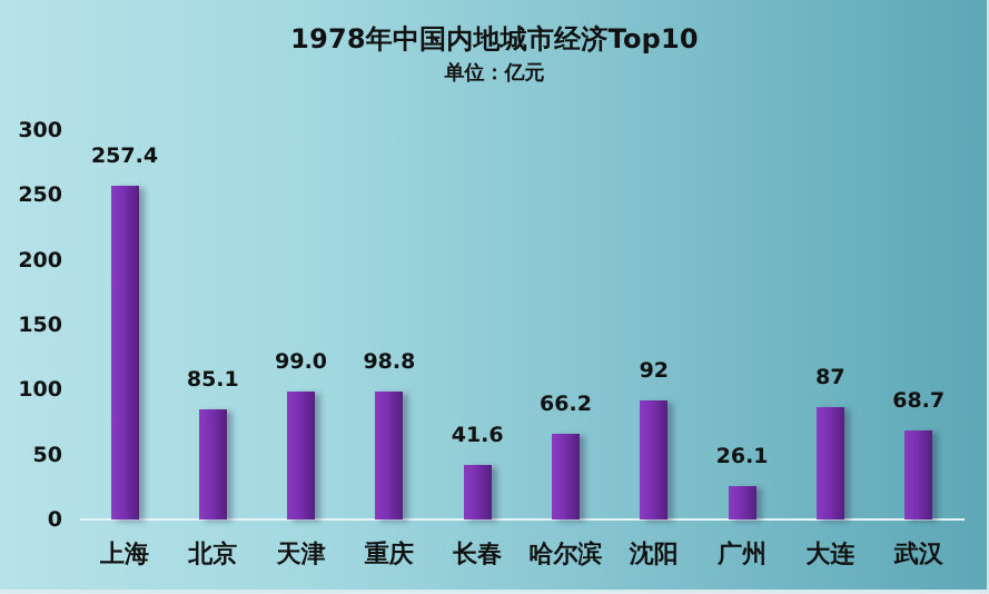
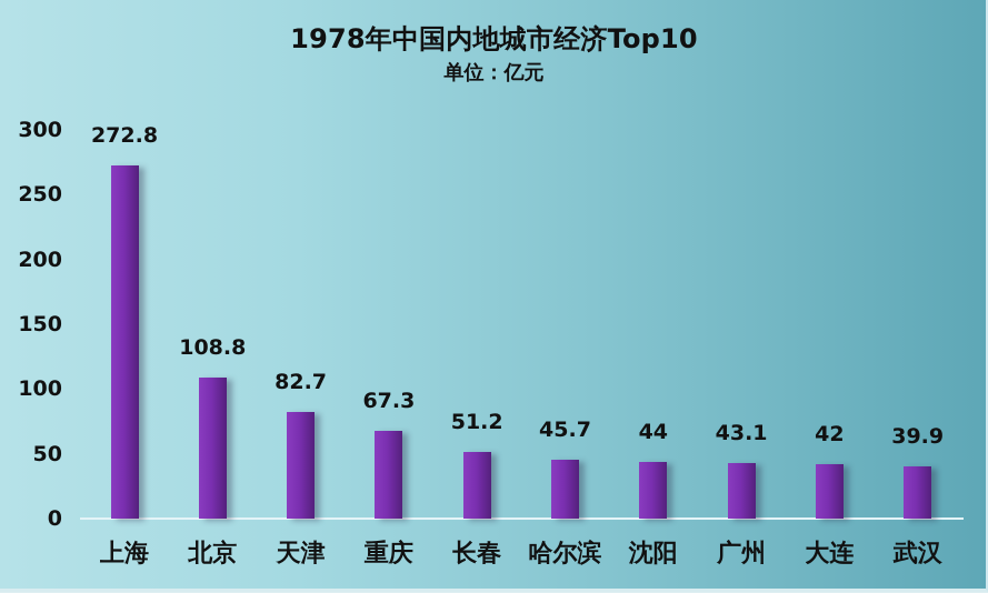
上海: 257.4 -> 272.8
北京: 85.1 -> 108.8
天津: 99.0 -> 82.7
重庆: 98.8 -> 67.3
长春: 41.6 -> 51.2
哈尔滨: 66.2 -> 45.7
沈阳: 92 -> 44
广州: 26.1 -> 43.1
大连: 87 -> 42
武汉: 68.7 -> 39.9
